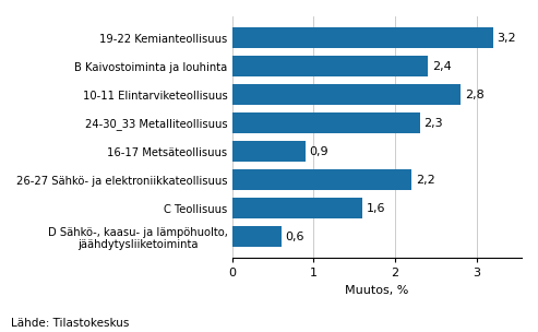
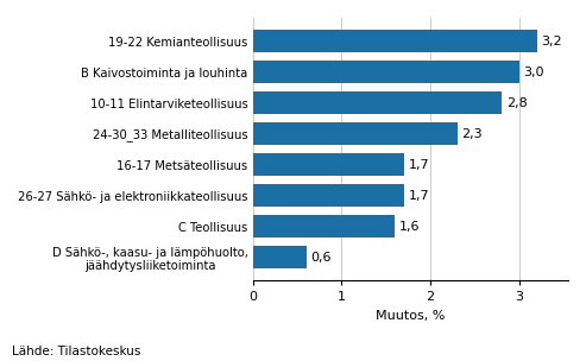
B Kaivostoiminta ja louhinta: 2,4 -> 3,0
16-17 Metsäteollisuus: 0,9 -> 1,7
26-27 Sähkö- ja elektroniikkateollisuus: 2,2 -> 1,7
